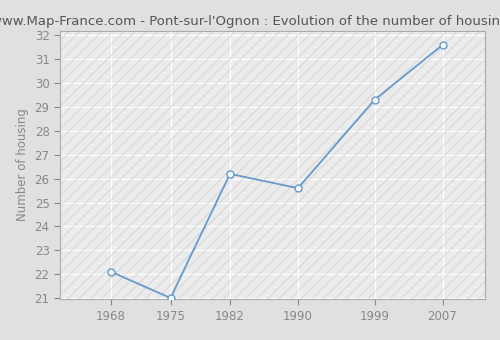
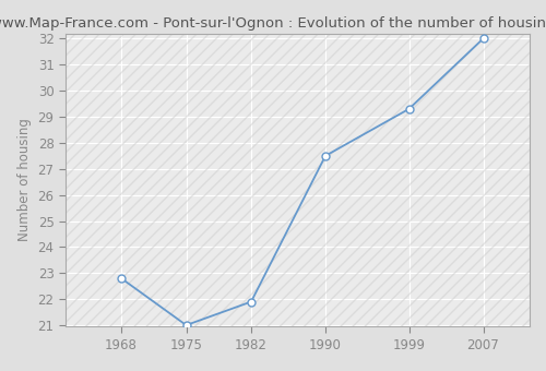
1968: 22.1 -> 22.8
1982: 26.2 -> 21.9
1990: 25.6 -> 27.5
2007: 31.6 -> 32.0
